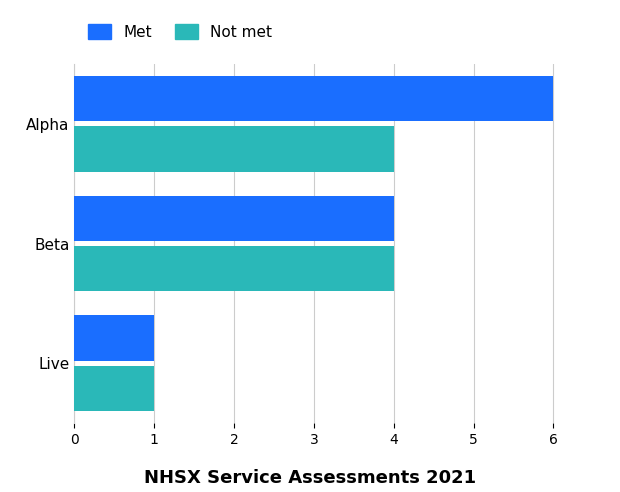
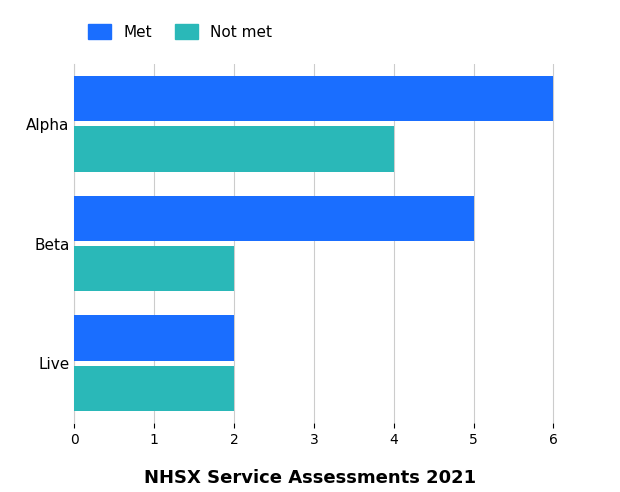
Met/Beta: 4 -> 5
Not met/Beta: 4 -> 2
Met/Live: 1 -> 2
Not met/Live: 1 -> 2
